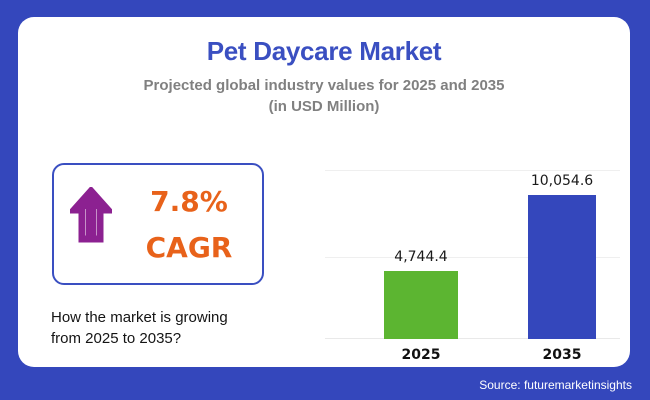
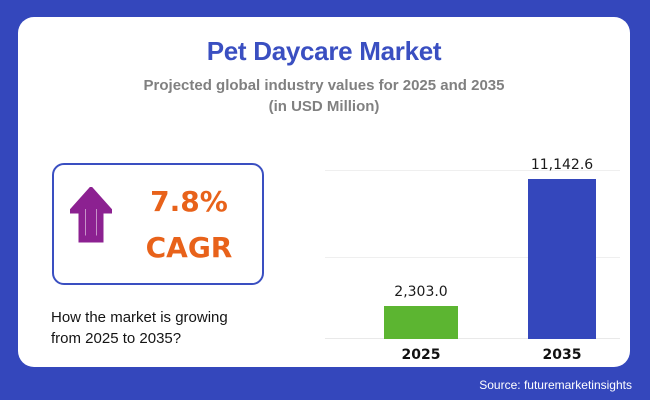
2025: 4,744.4 -> 2,303.0
2035: 10,054.6 -> 11,142.6
